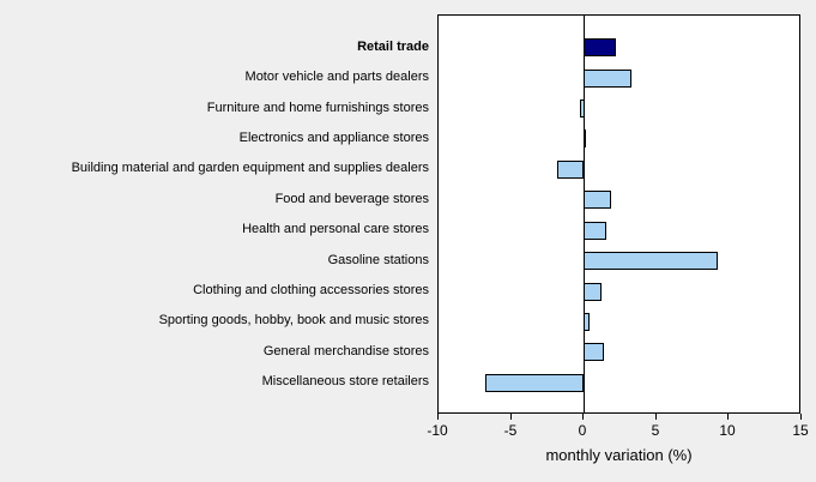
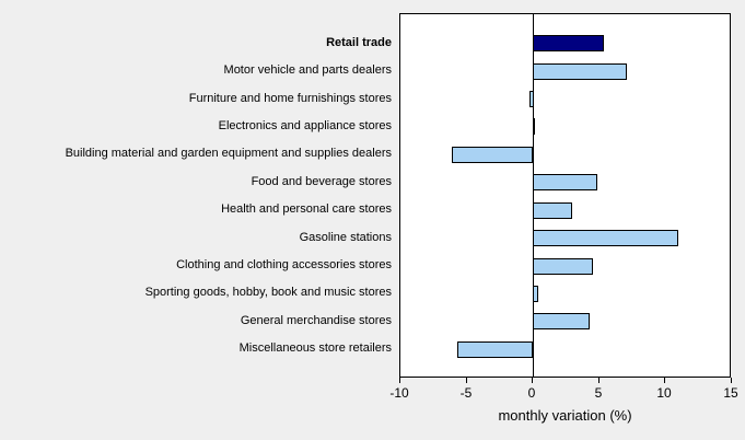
Retail trade: 2.2 -> 5.4
Motor vehicle and parts dealers: 3.3 -> 7.1
Building material and garden equipment and supplies dealers: -1.8 -> -6.1
Food and beverage stores: 1.9 -> 4.9
Health and personal care stores: 1.6 -> 3.0
Gasoline stations: 9.2 -> 11.0
Clothing and clothing accessories stores: 1.2 -> 4.5
General merchandise stores: 1.4 -> 4.3
Miscellaneous store retailers: -6.8 -> -5.7
